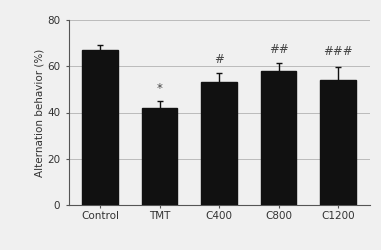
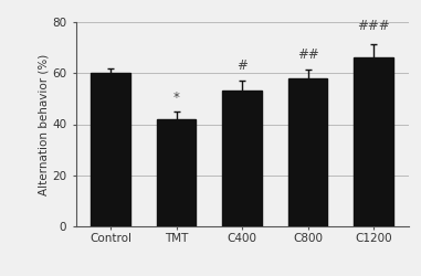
Control: 67 -> 60
C1200: 54 -> 66
